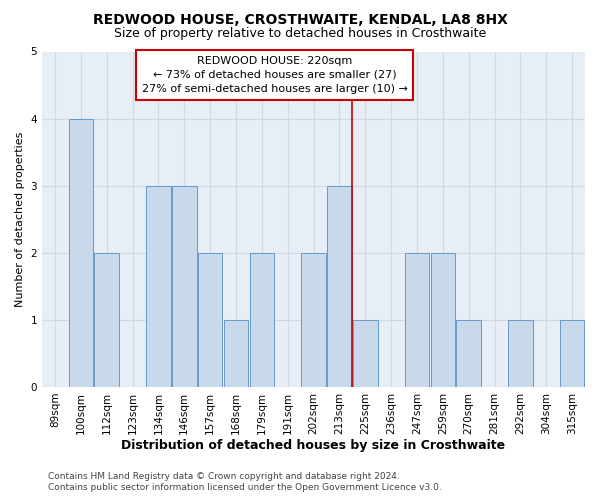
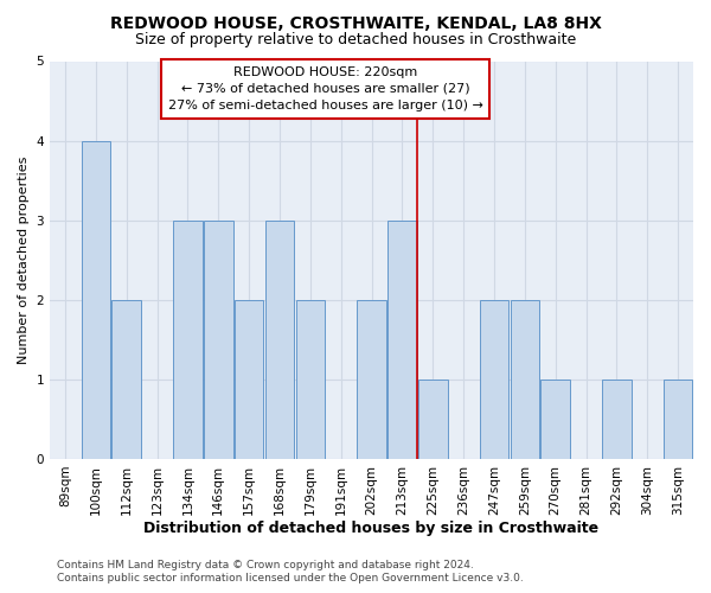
168sqm: 1 -> 3
